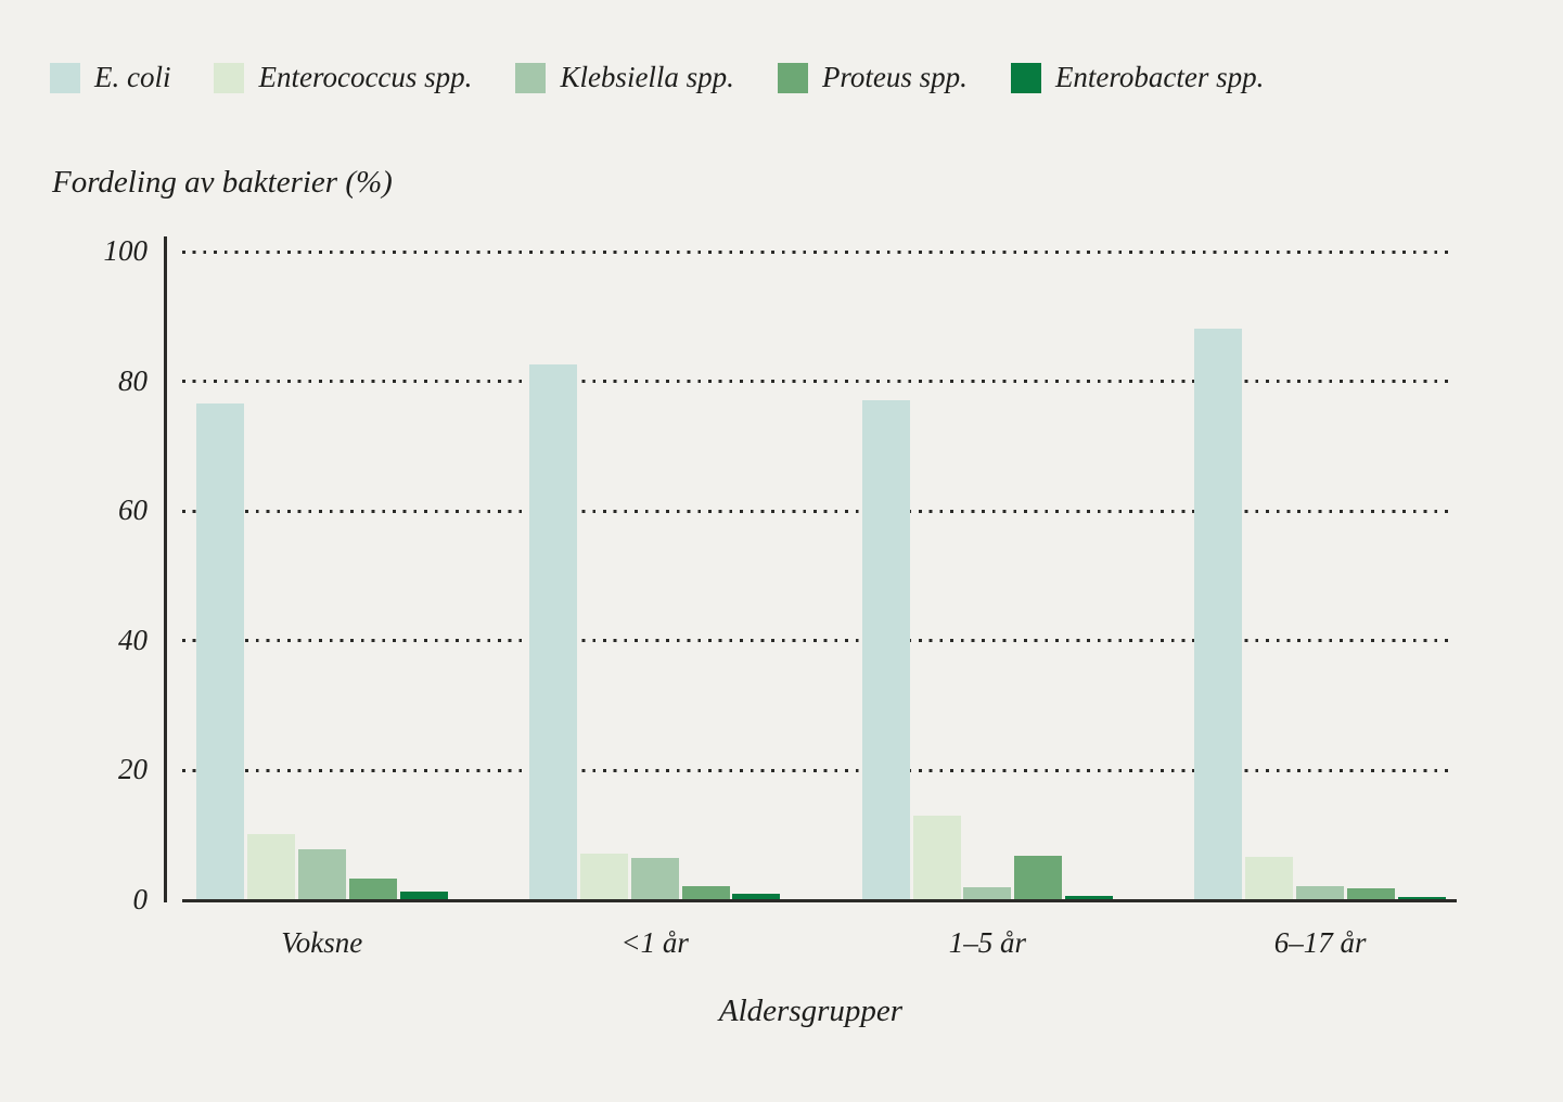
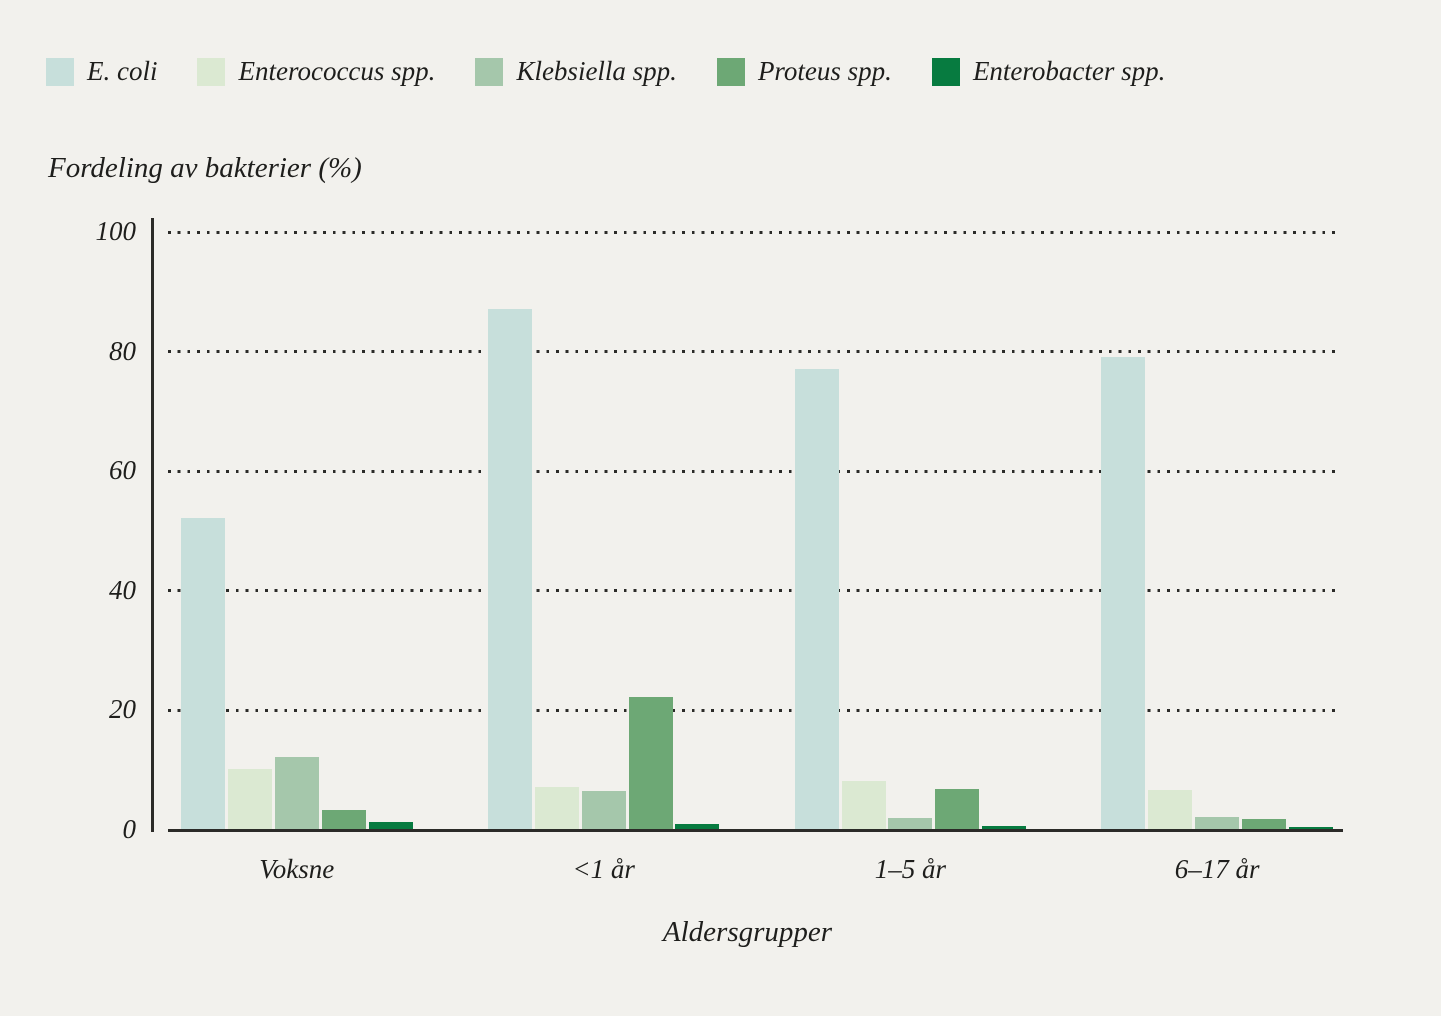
E. coli/Voksne: 76 -> 52
Klebsiella spp./Voksne: 8 -> 12
E. coli/<1 år: 82 -> 87
Proteus spp./<1 år: 2 -> 22
Enterococcus spp./1–5 år: 13 -> 8
E. coli/6–17 år: 88 -> 79
